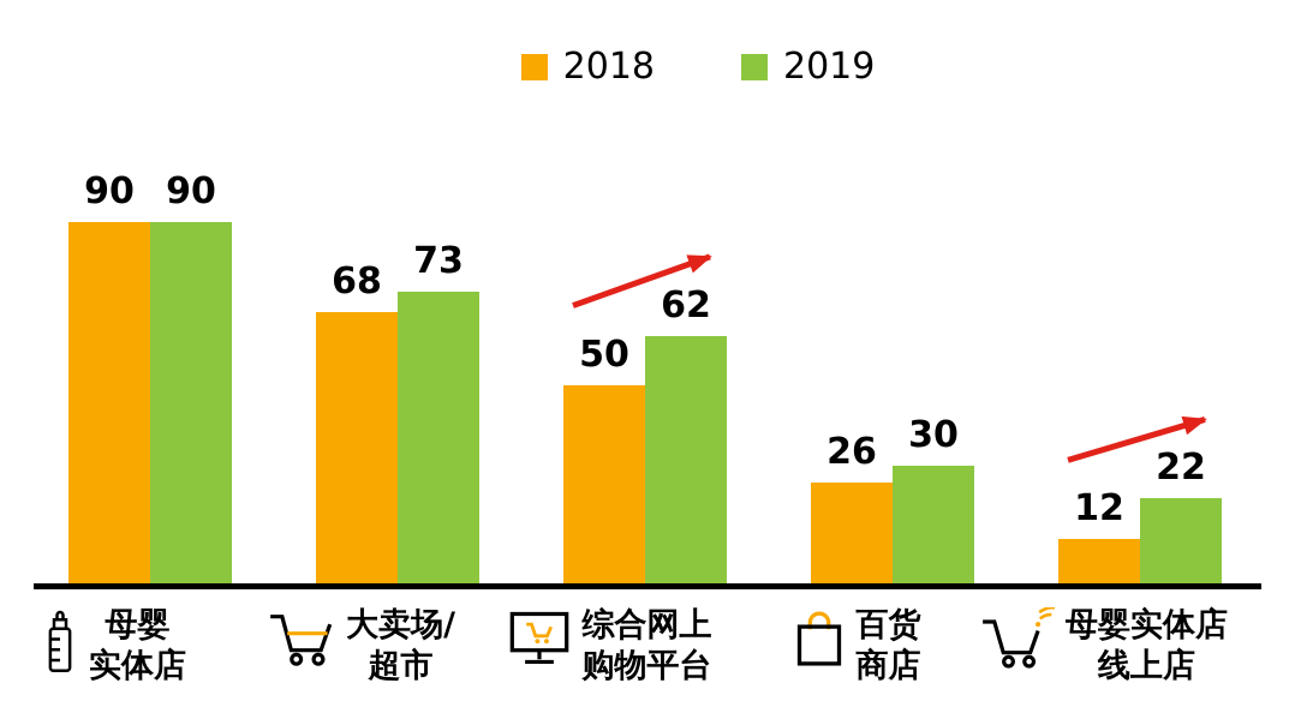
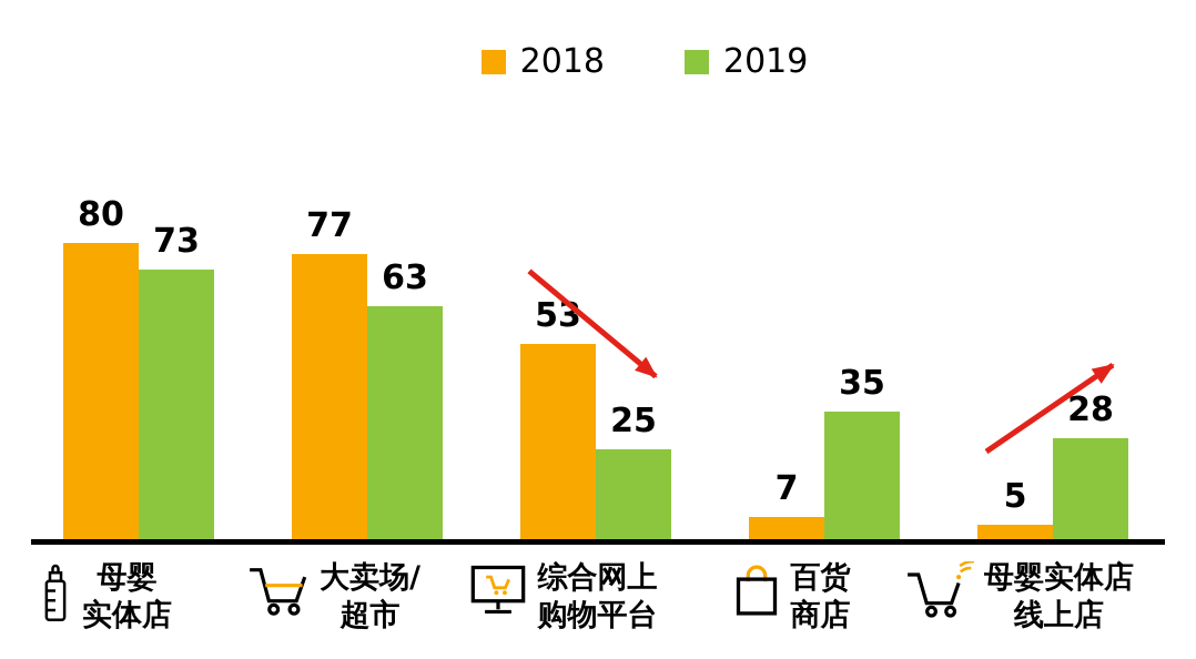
2018/母婴实体店: 90 -> 80
2019/母婴实体店: 90 -> 73
2018/大卖场/超市: 68 -> 77
2019/大卖场/超市: 73 -> 63
2018/综合网上购物平台: 50 -> 53
2019/综合网上购物平台: 62 -> 25
2018/百货商店: 26 -> 7
2019/百货商店: 30 -> 35
2018/母婴实体店线上店: 12 -> 5
2019/母婴实体店线上店: 22 -> 28
